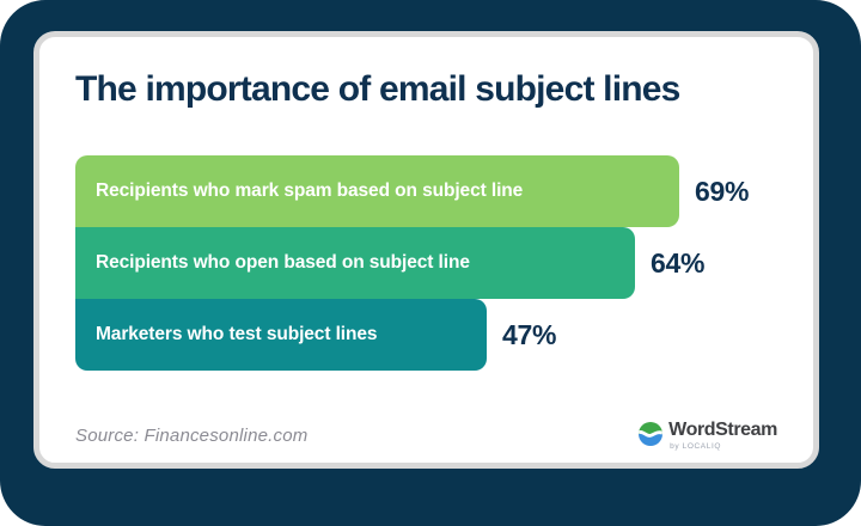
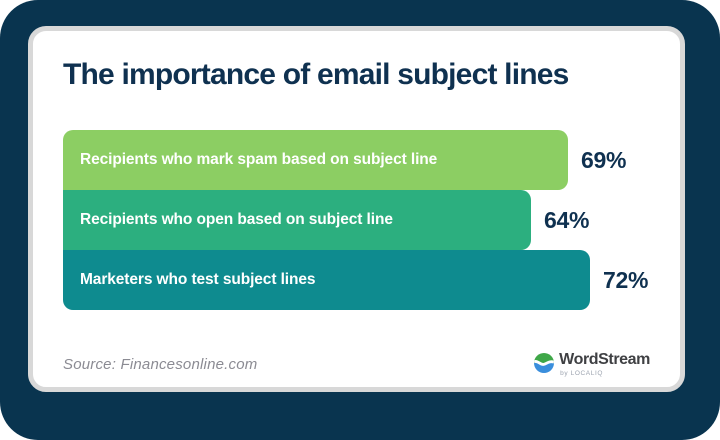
Marketers who test subject lines: 47% -> 72%
